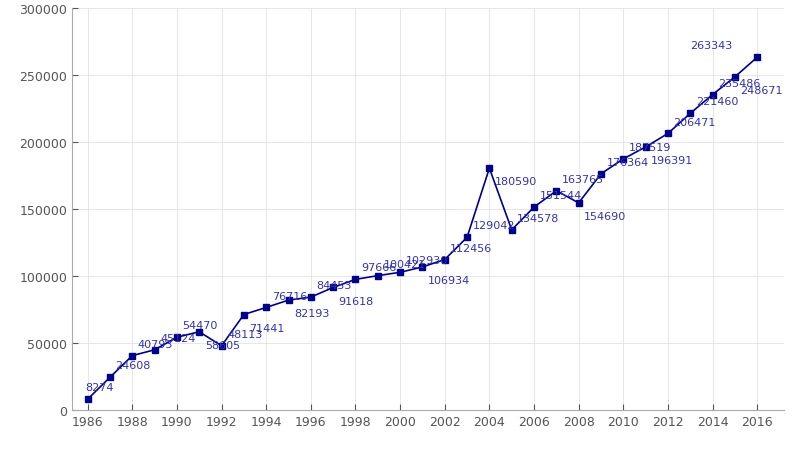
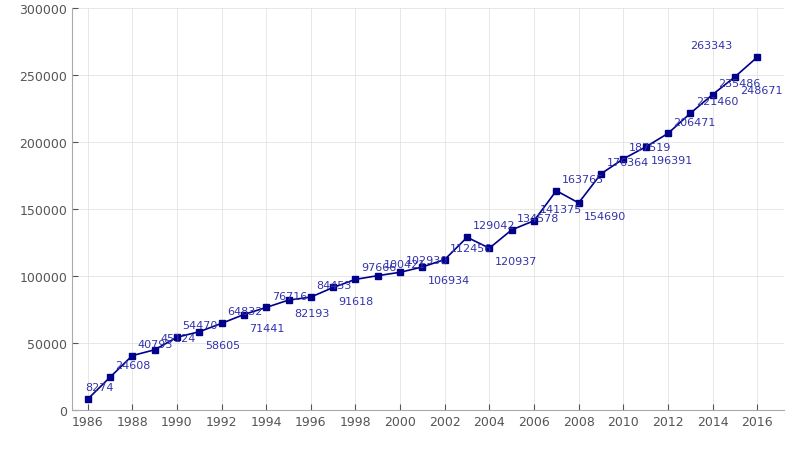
1992: 48113 -> 64832
2004: 180590 -> 120937
2006: 151544 -> 141375
